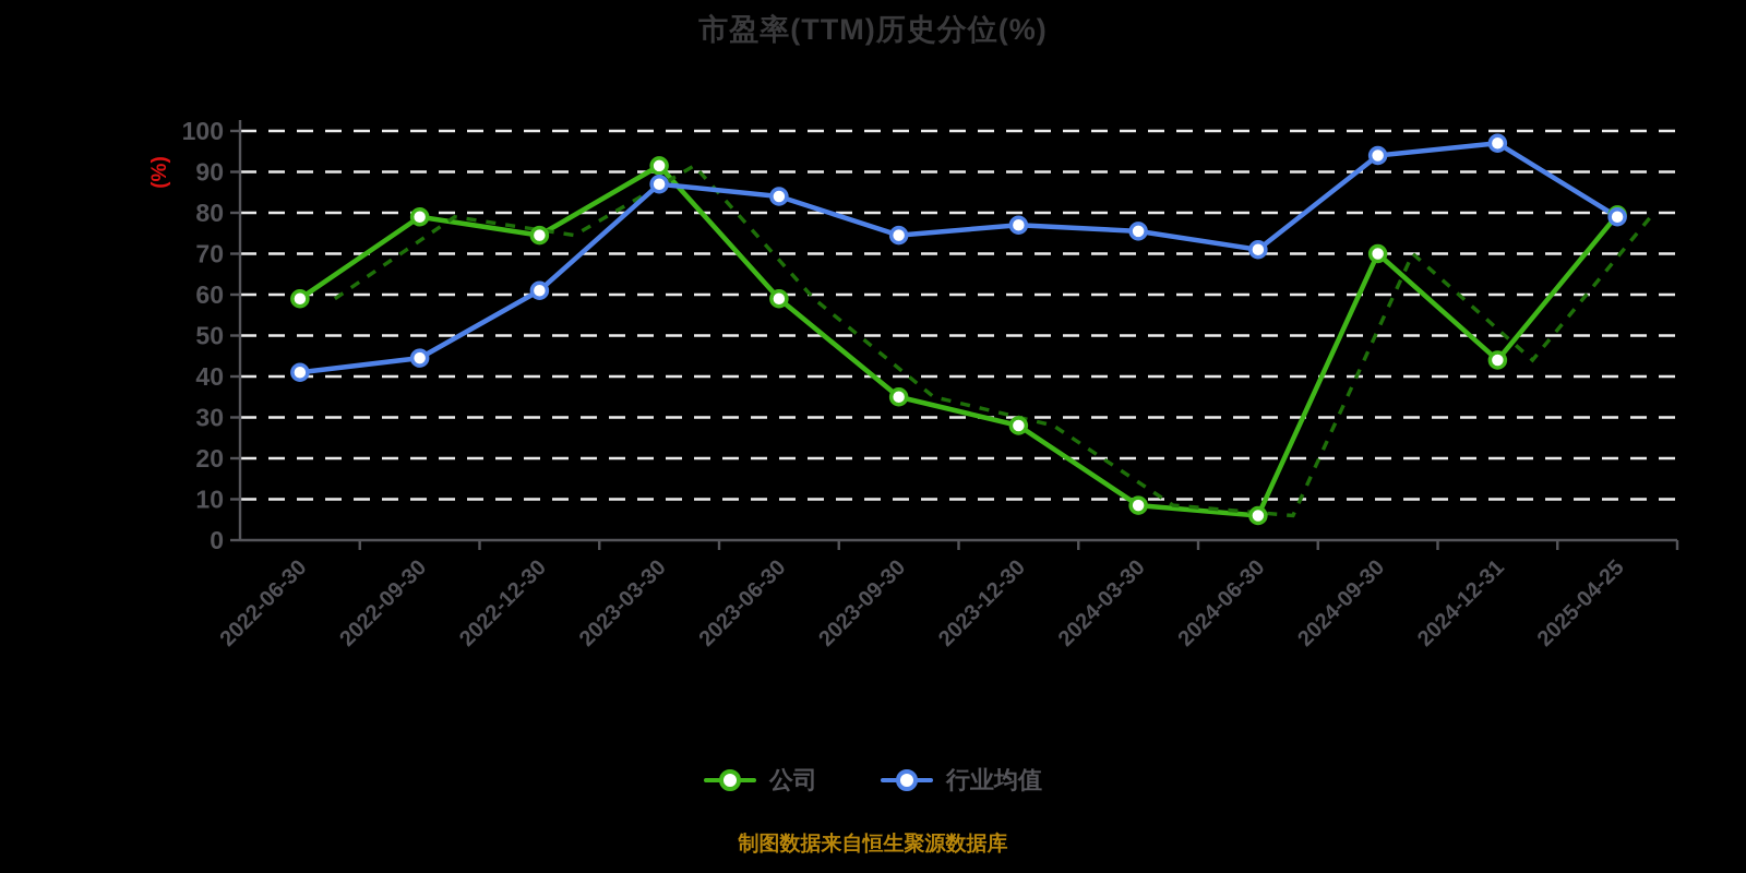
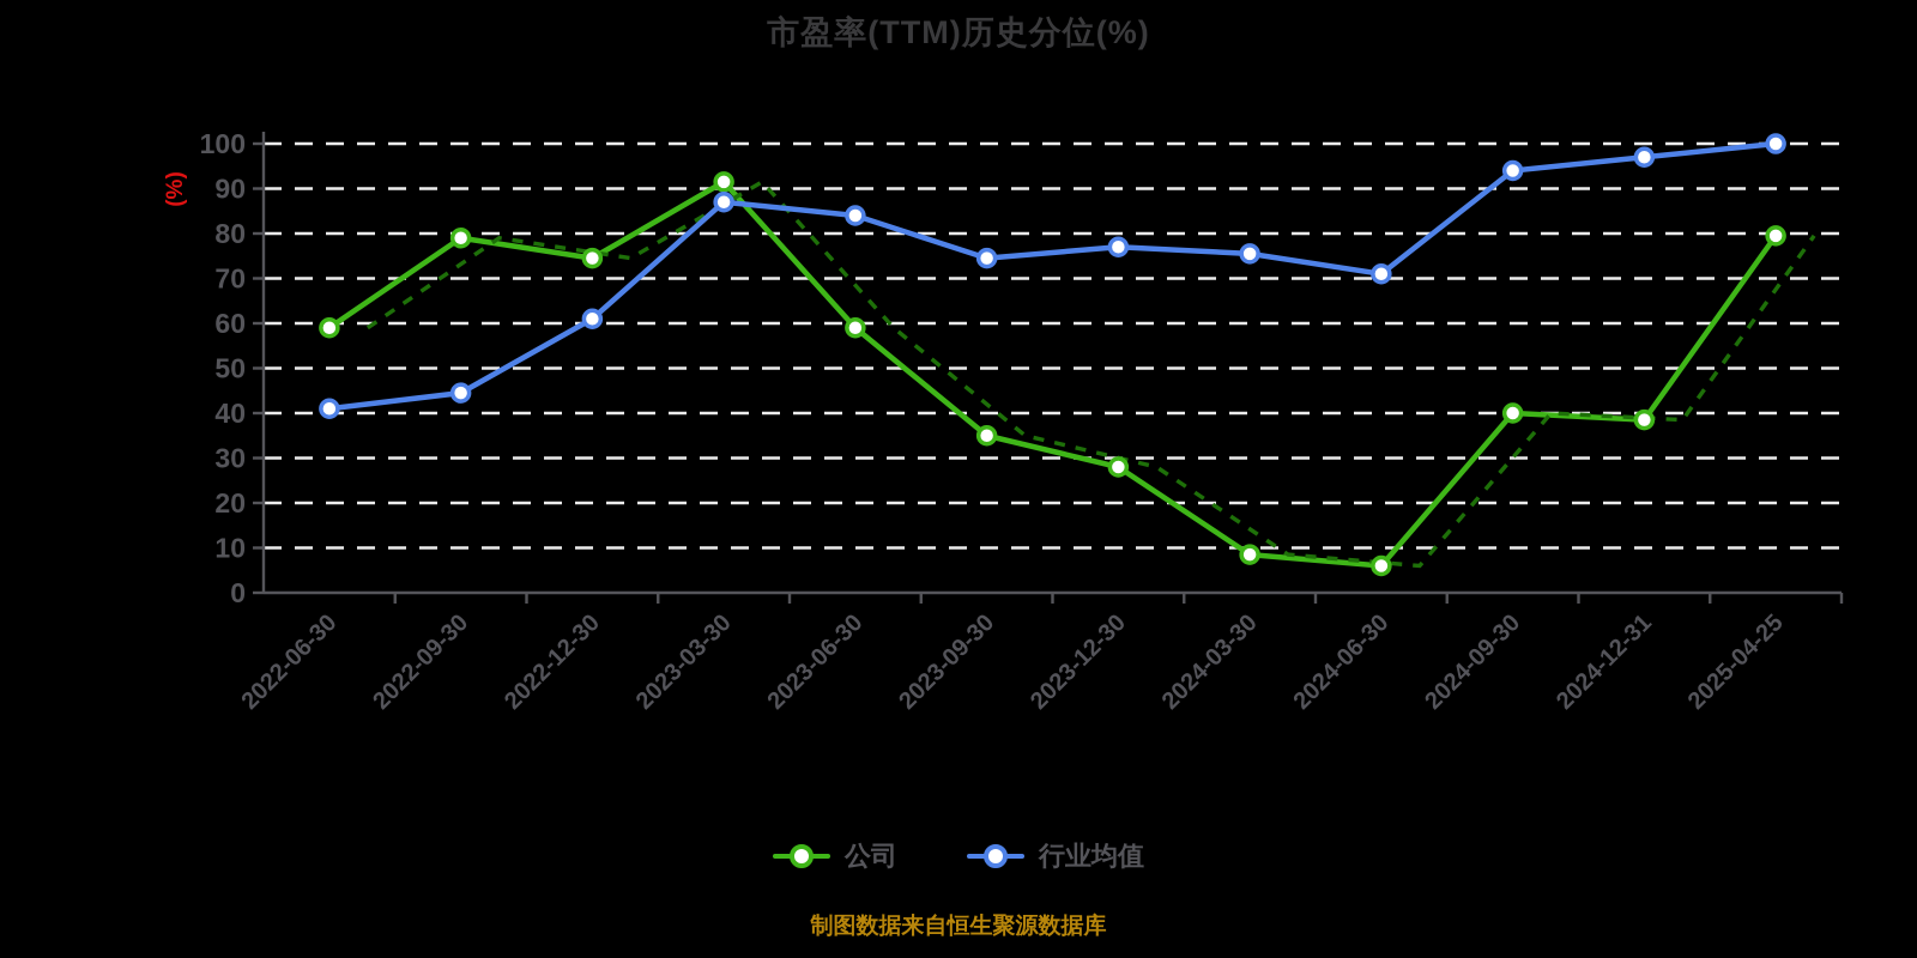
公司/2024-09-30: 70 -> 40
公司/2024-12-31: 44 -> 38
行业均值/2025-04-25: 79 -> 100
